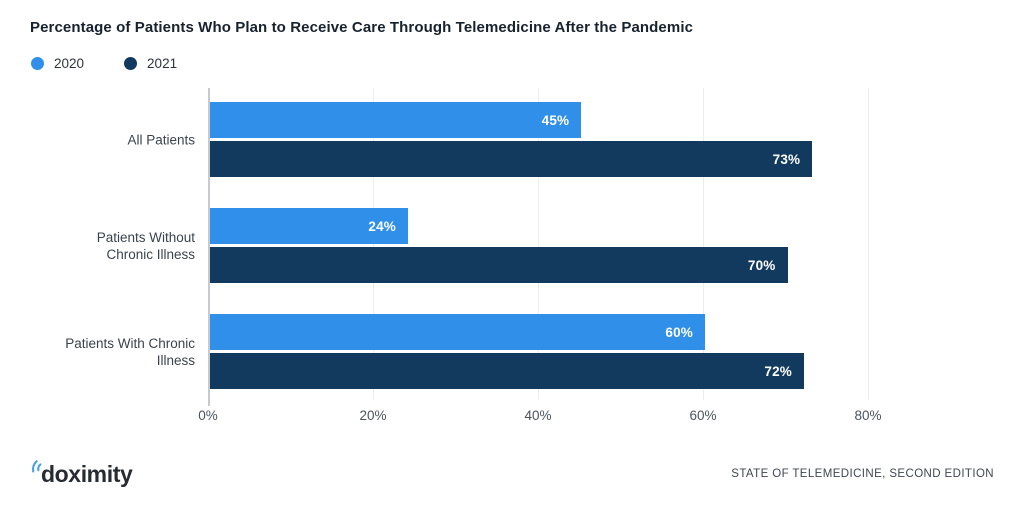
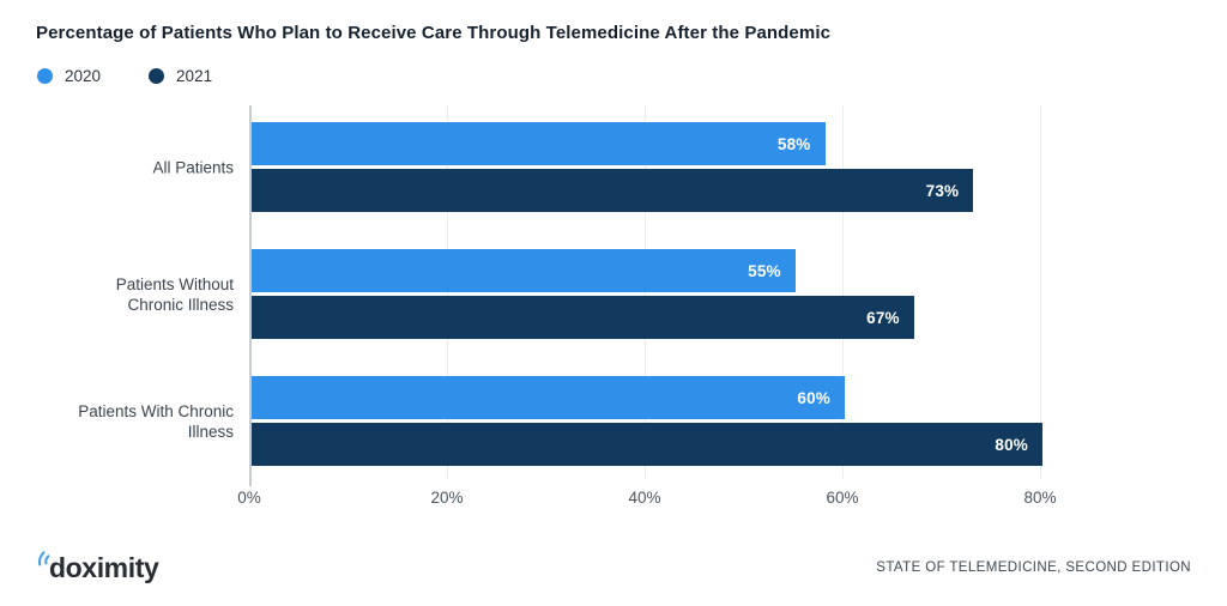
2020/All Patients: 45% -> 58%
2020/Patients Without Chronic Illness: 24% -> 55%
2021/Patients Without Chronic Illness: 70% -> 67%
2021/Patients With Chronic Illness: 72% -> 80%
